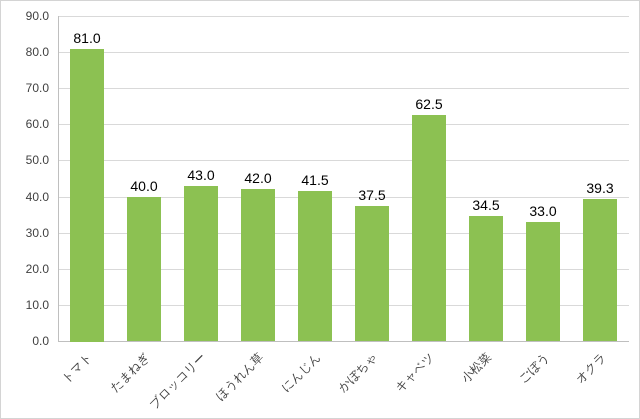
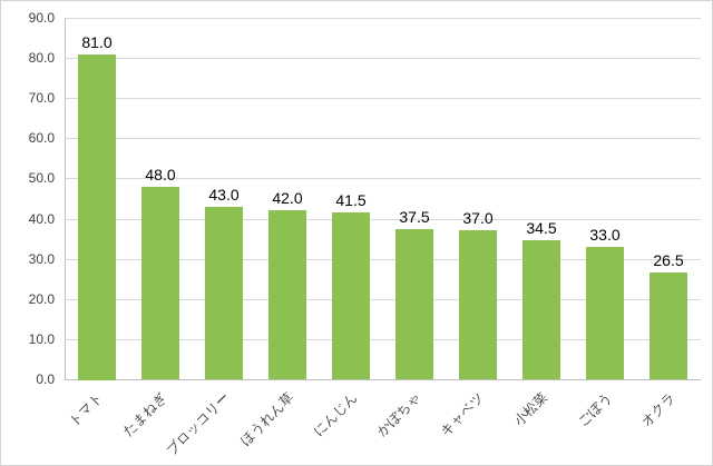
たまねぎ: 40.0 -> 48.0
キャベツ: 62.5 -> 37.0
オクラ: 39.3 -> 26.5
